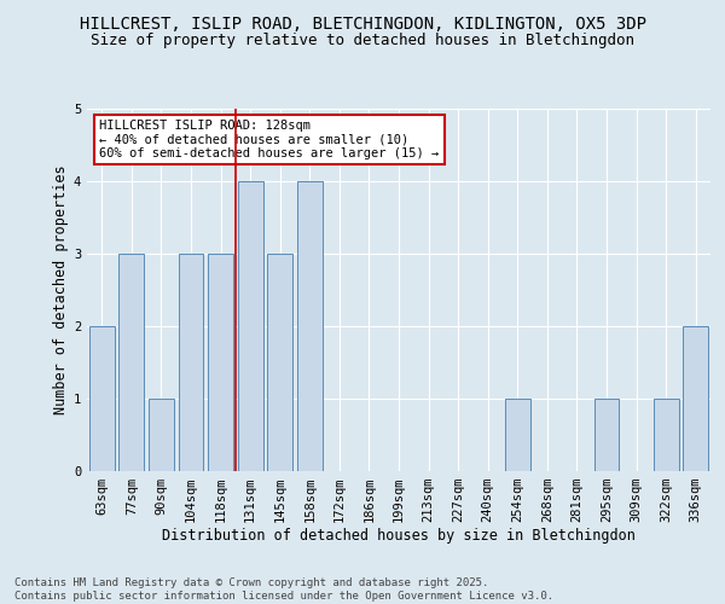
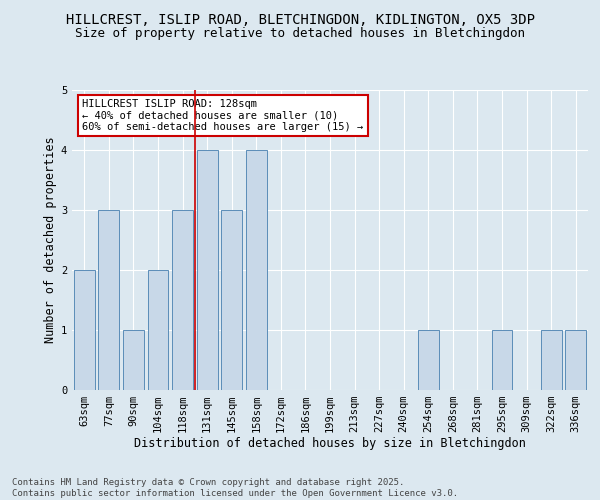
104sqm: 3 -> 2
336sqm: 2 -> 1
